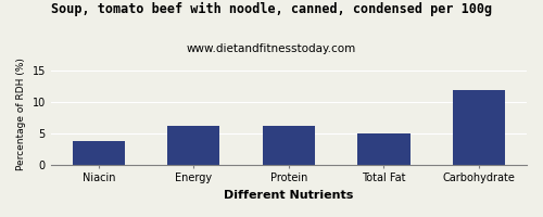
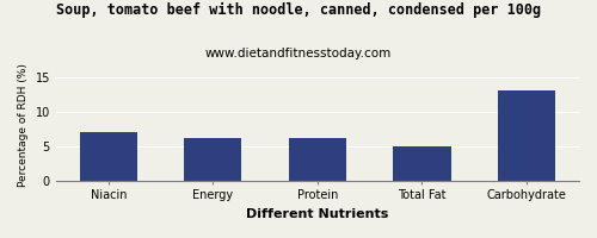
Niacin: 3.8 -> 7.1
Carbohydrate: 11.8 -> 13.0
